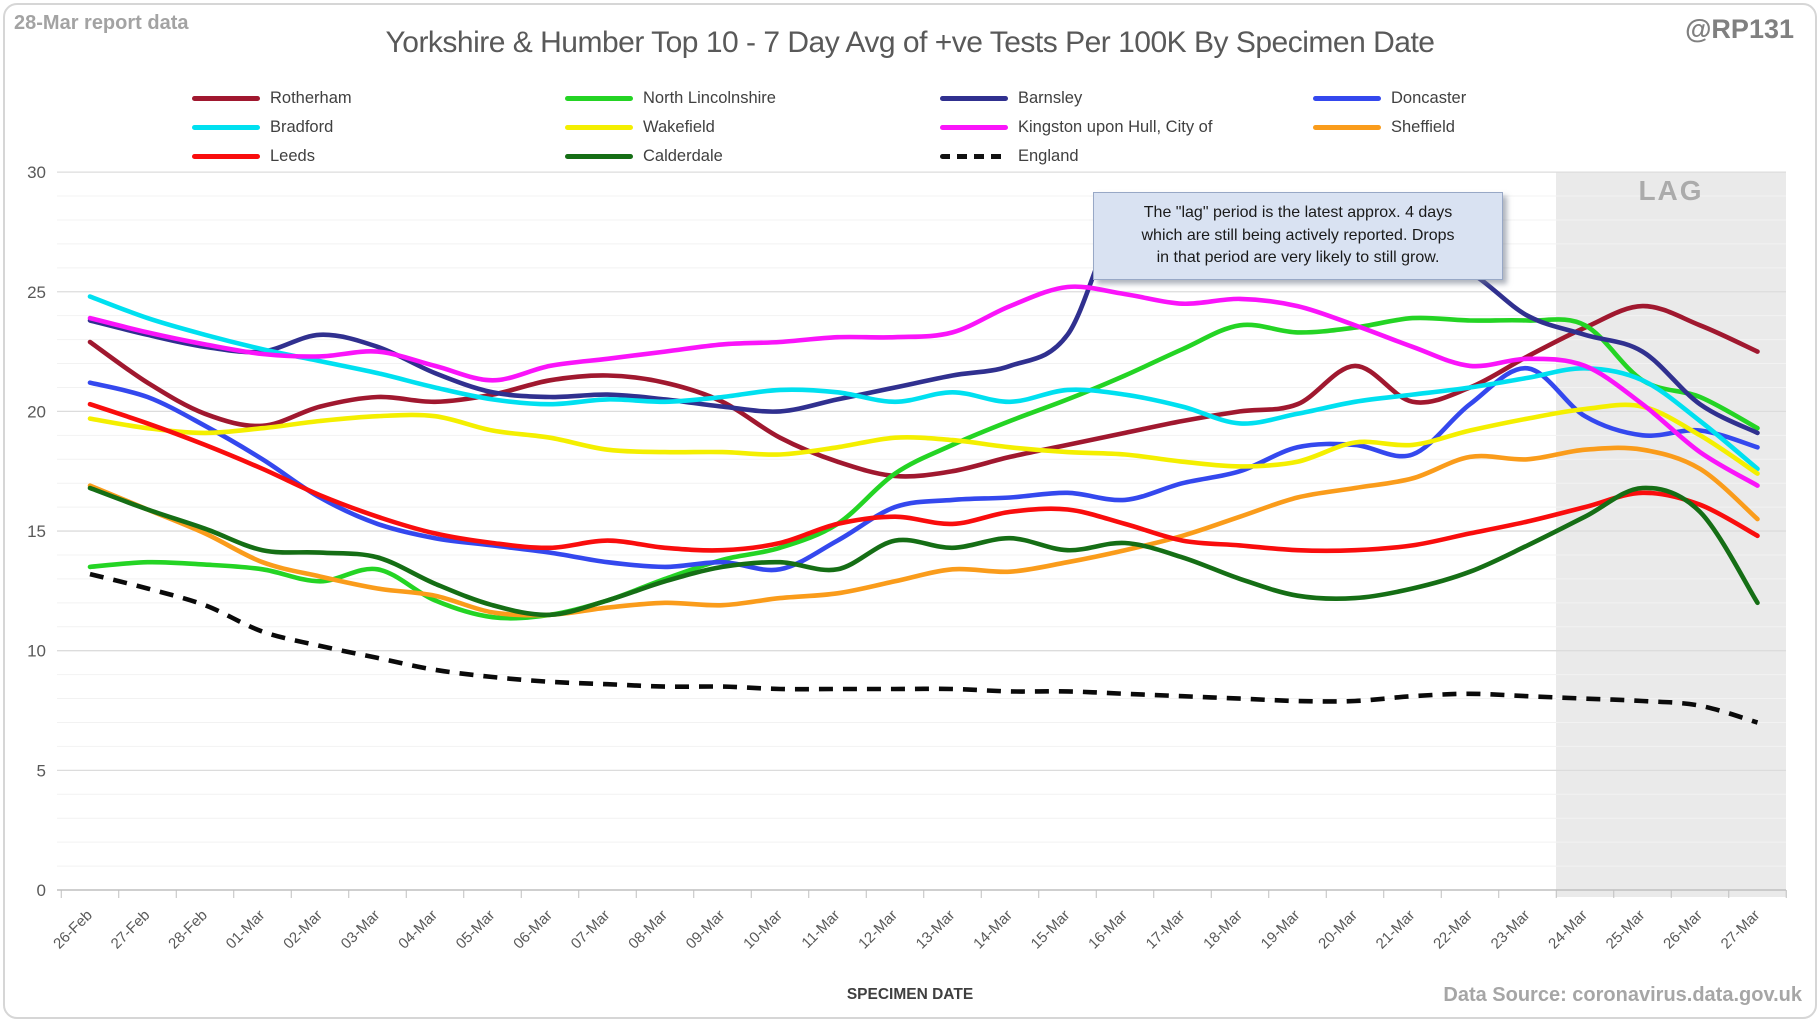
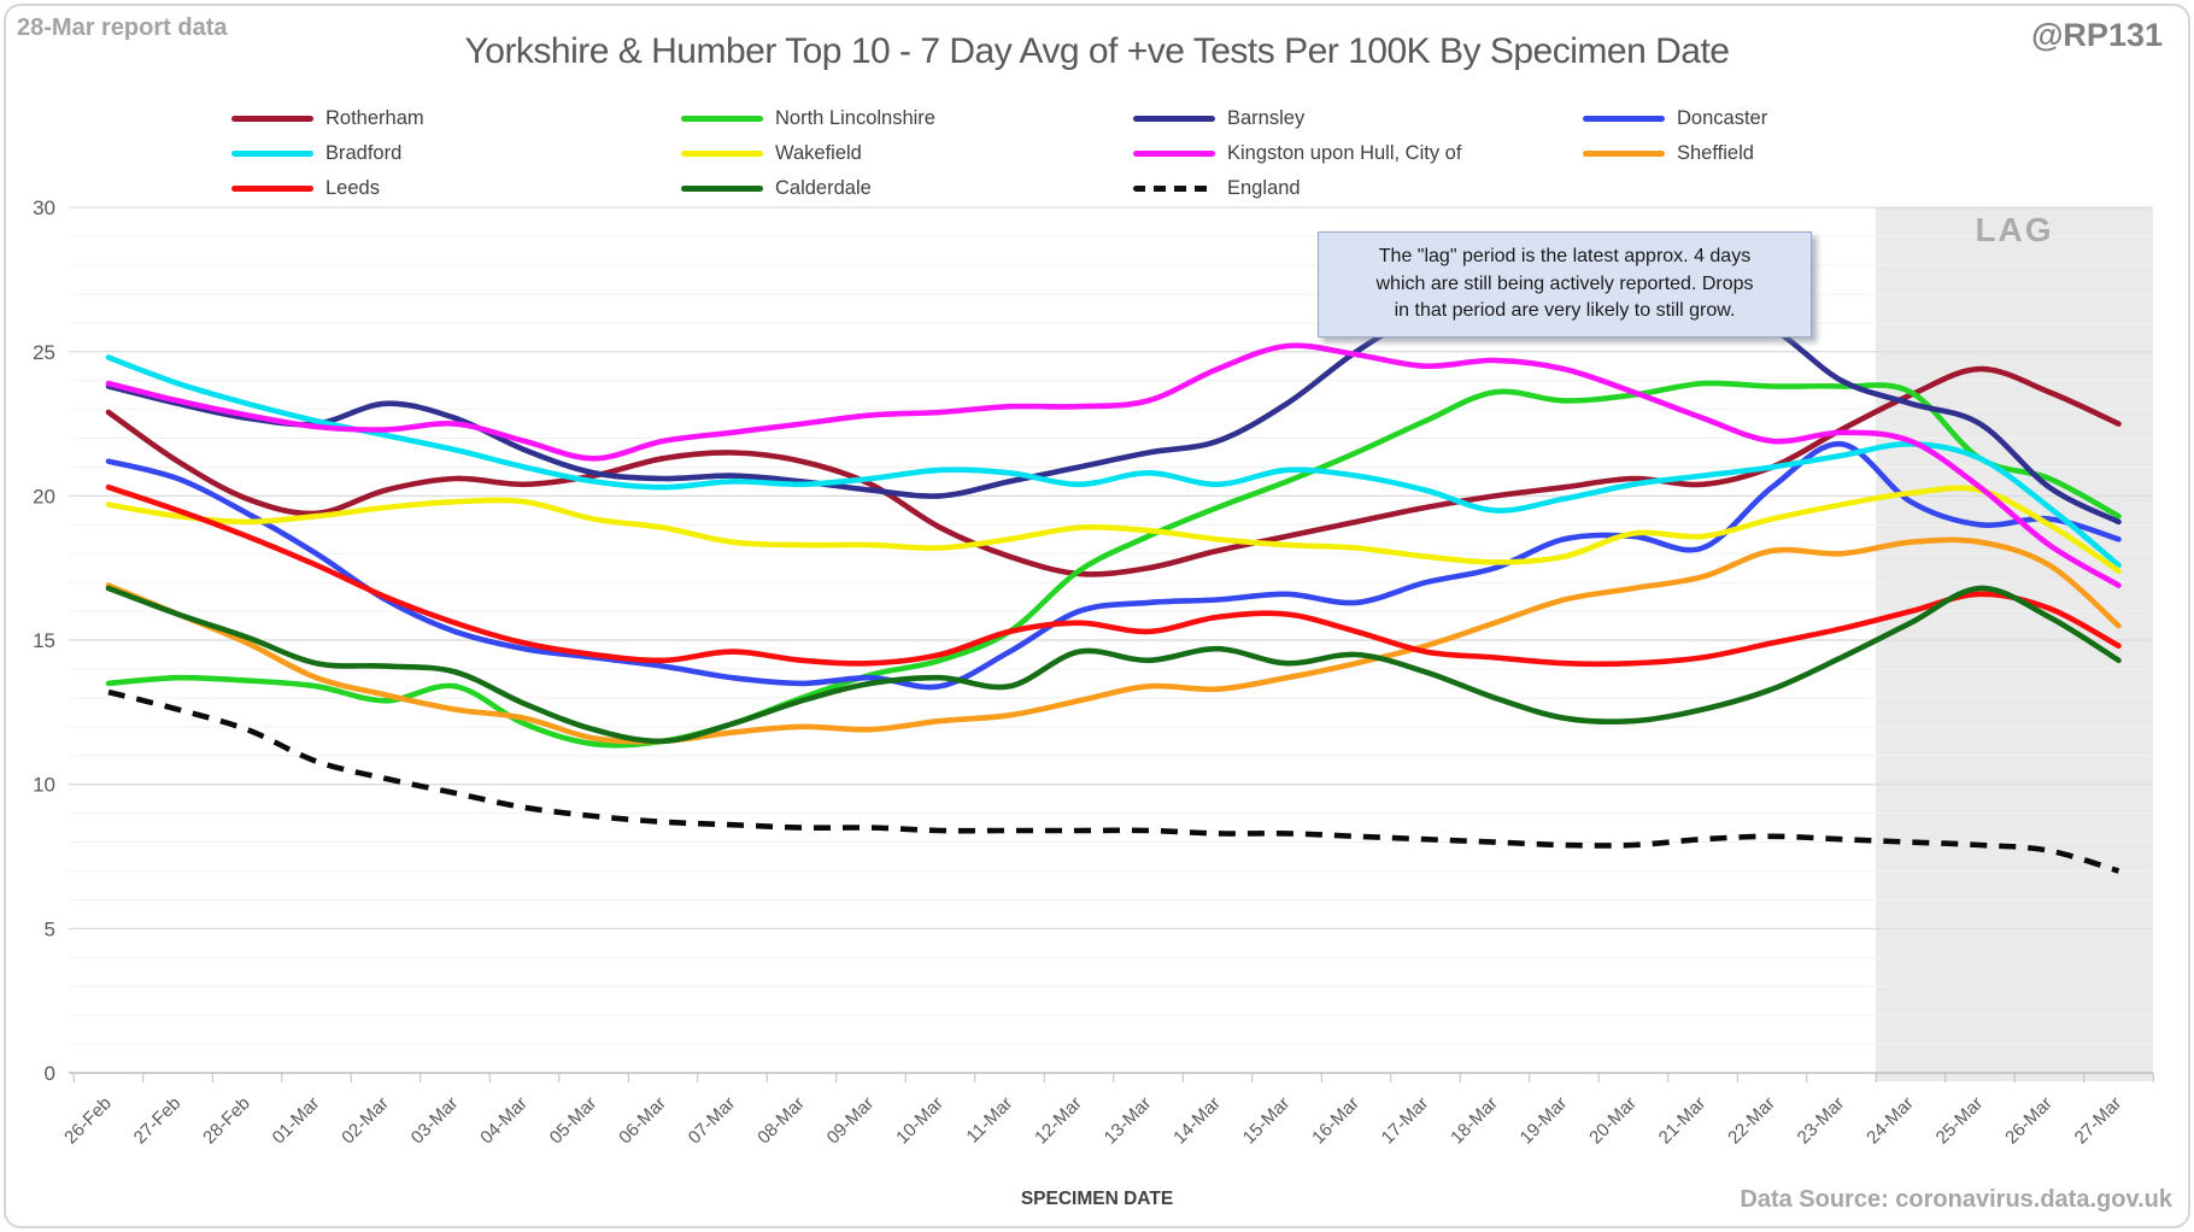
Barnsley/16-Mar: 28.4 -> 25.0
Rotherham/20-Mar: 21.9 -> 20.6
Calderdale/27-Mar: 12.0 -> 14.3
